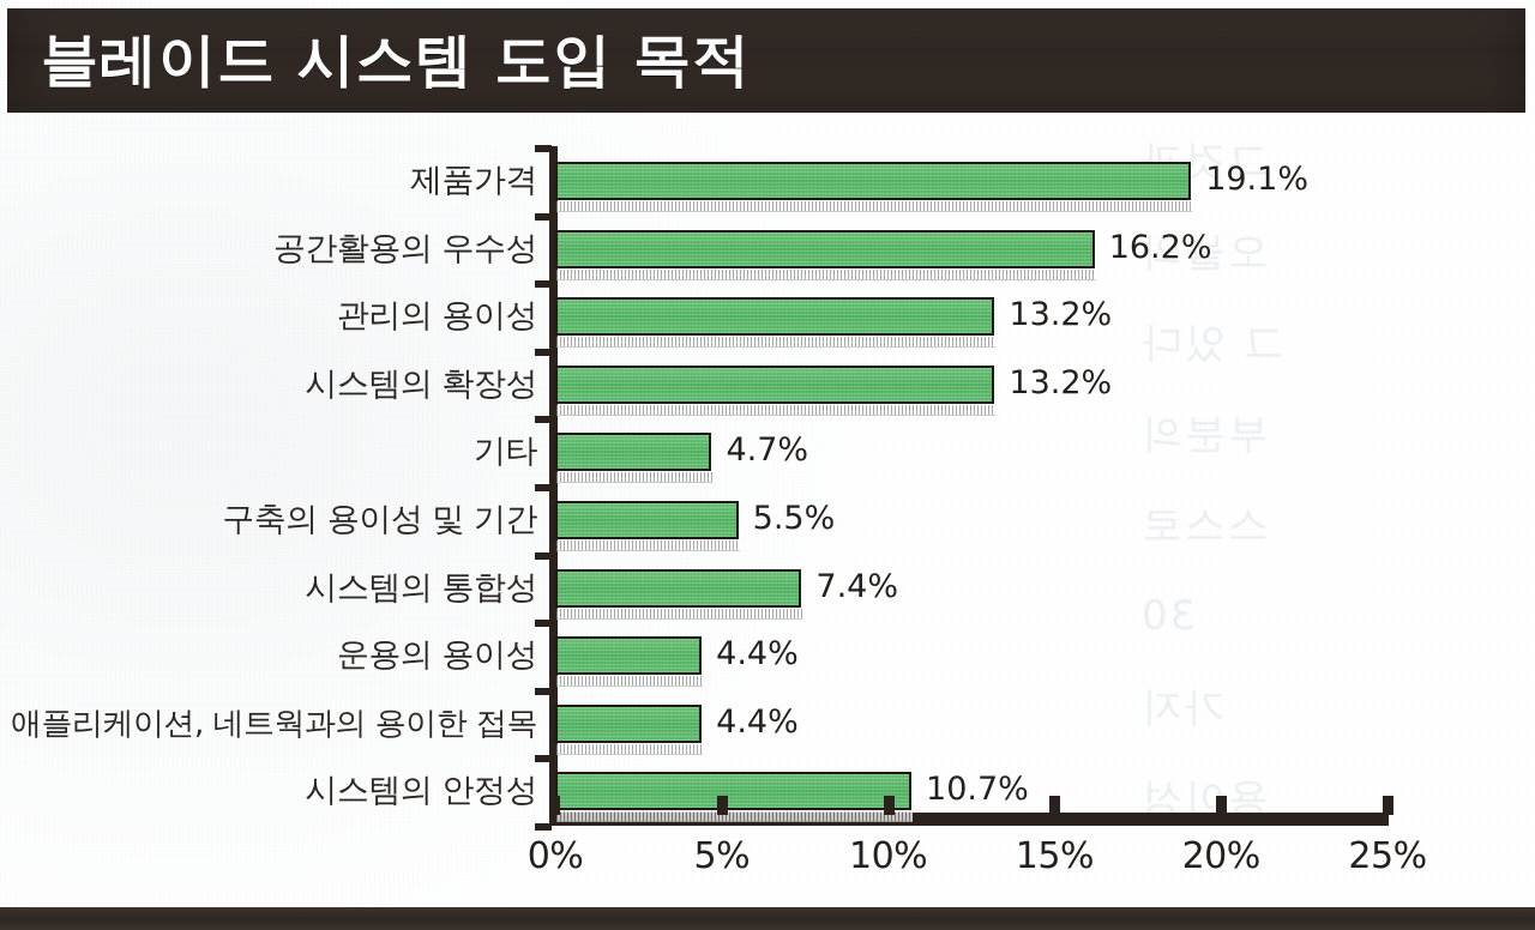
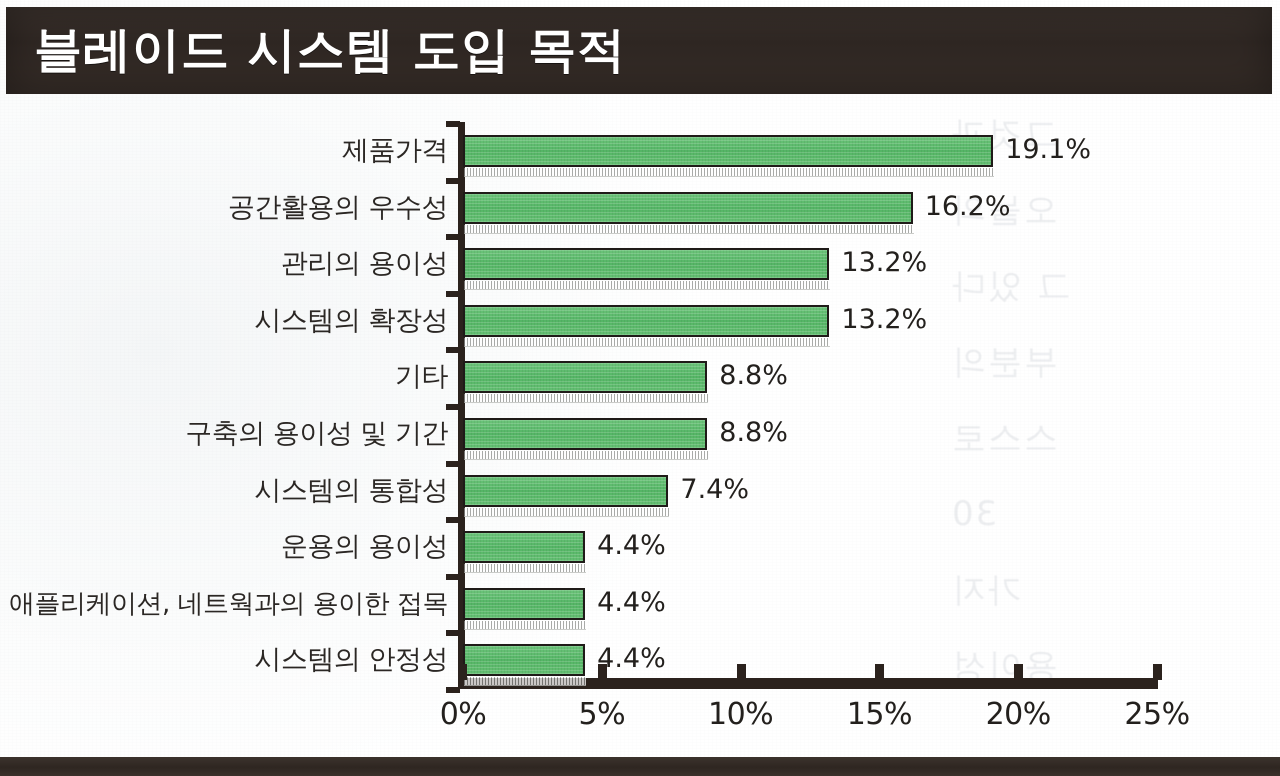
기타: 4.7% -> 8.8%
구축의 용이성 및 기간: 5.5% -> 8.8%
시스템의 안정성: 10.7% -> 4.4%
